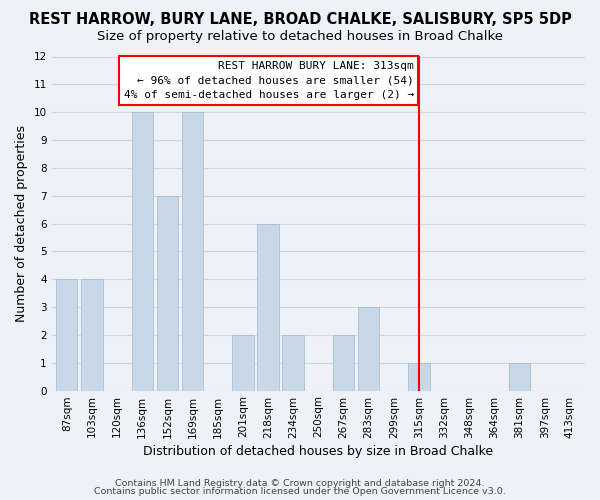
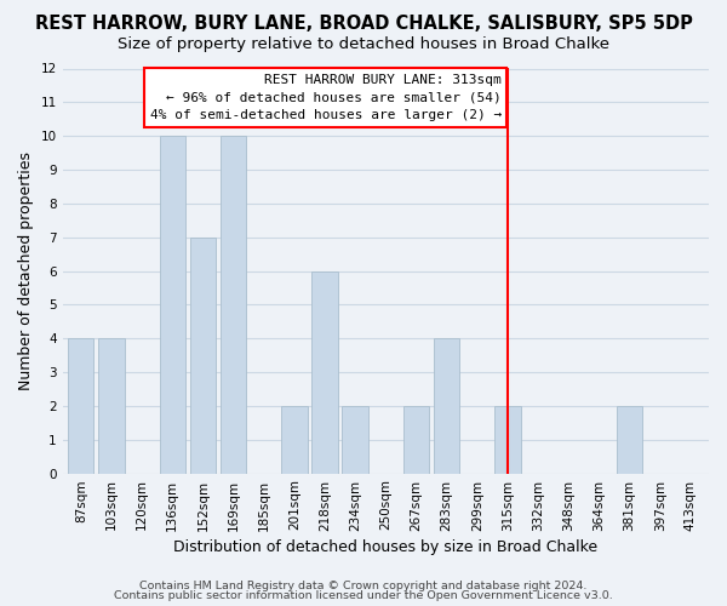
283sqm: 3 -> 4
315sqm: 1 -> 2
381sqm: 1 -> 2
